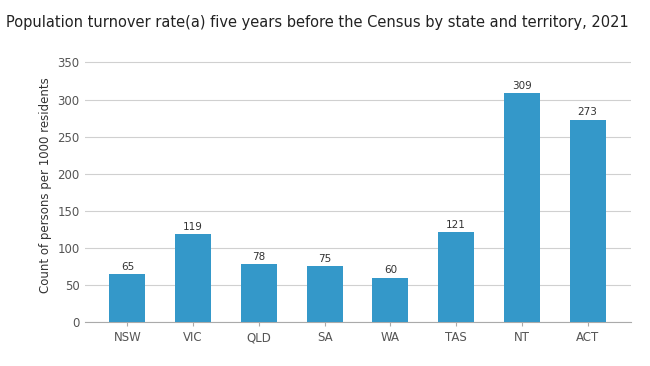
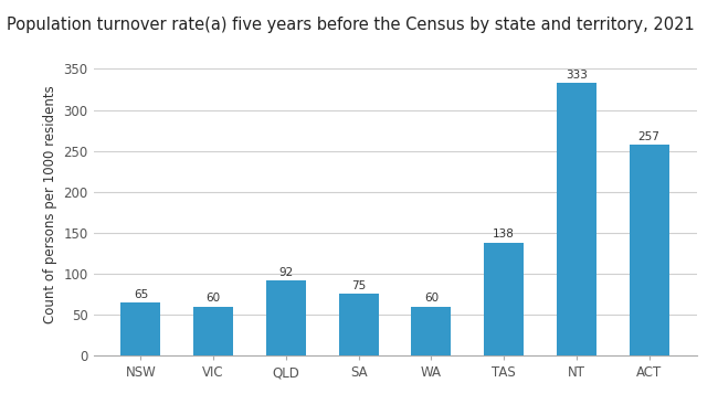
VIC: 119 -> 60
QLD: 78 -> 92
TAS: 121 -> 138
NT: 309 -> 333
ACT: 273 -> 257
